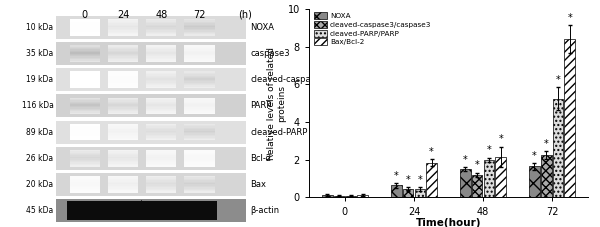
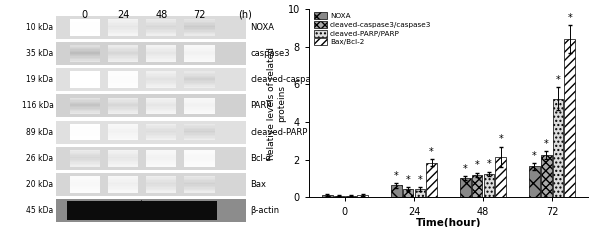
NOXA/48: 1.5 -> 1.1
cleaved-PARP/PARP/48: 2.0 -> 1.2
